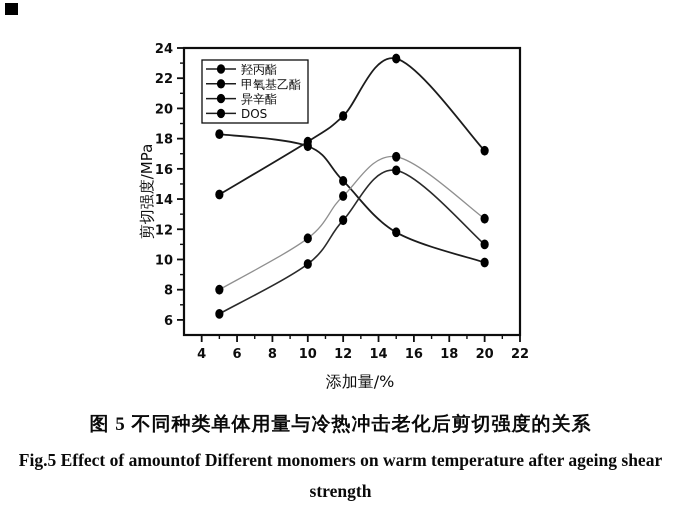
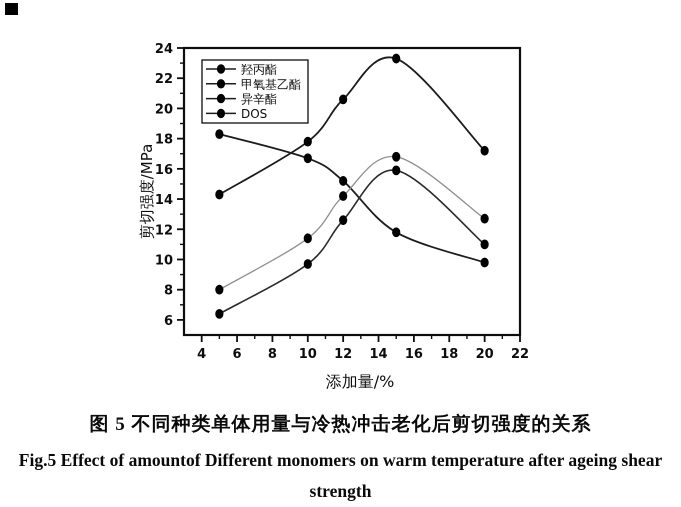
甲氧基乙酯/10: 17.5 -> 16.7
羟丙酯/12: 19.5 -> 20.6
